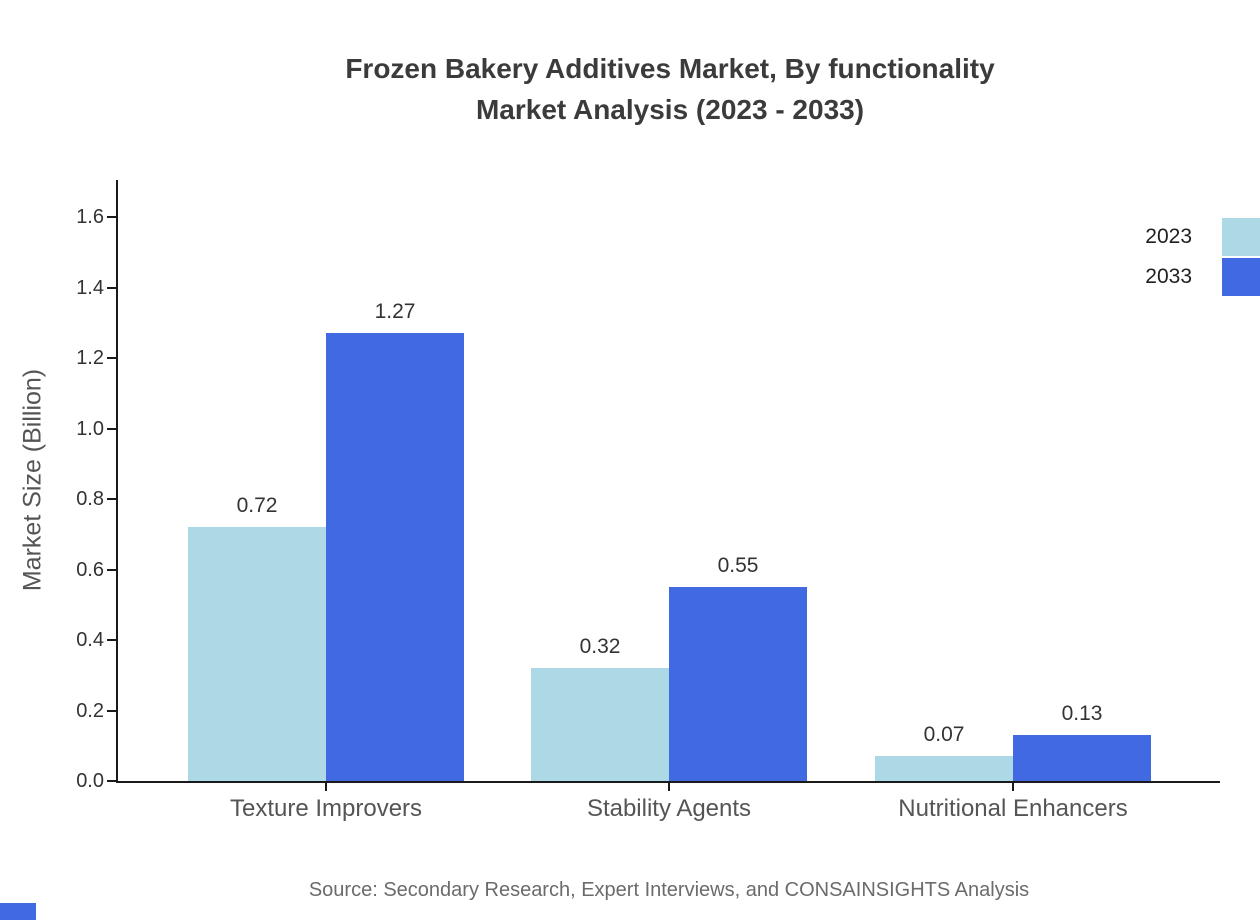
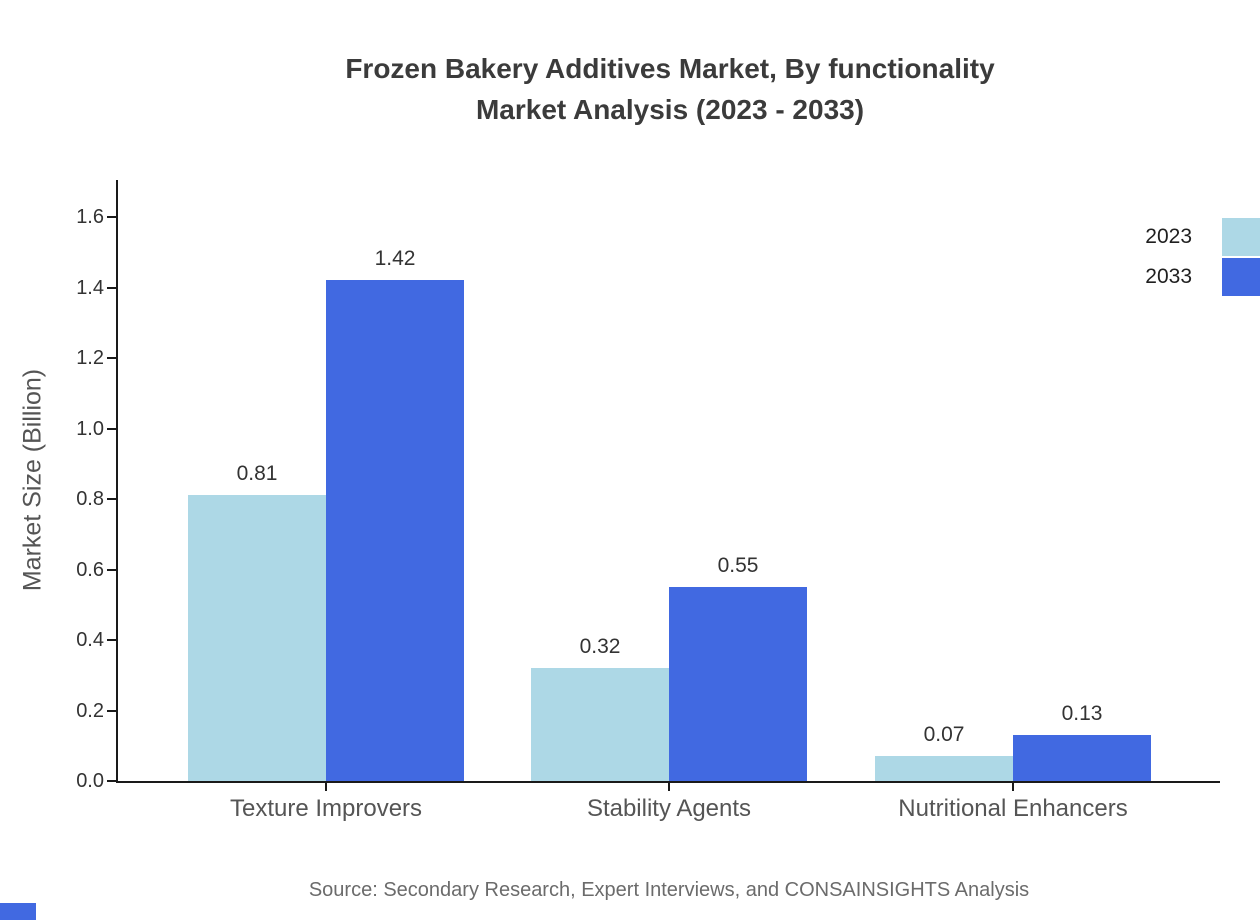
2023/Texture Improvers: 0.72 -> 0.81
2033/Texture Improvers: 1.27 -> 1.42
